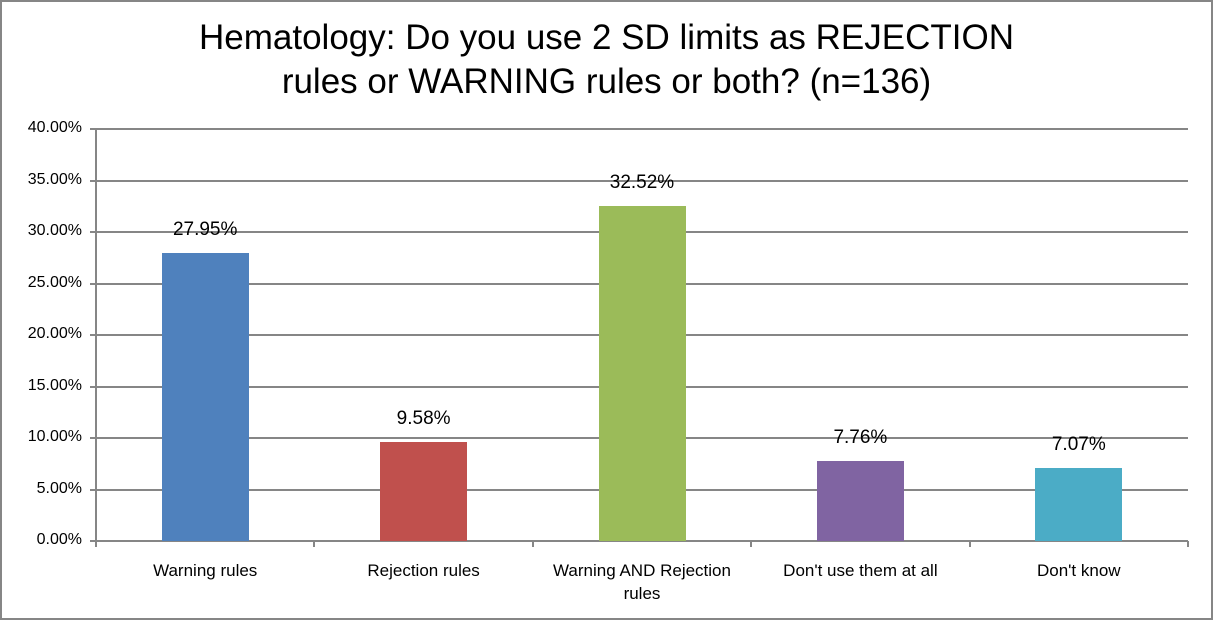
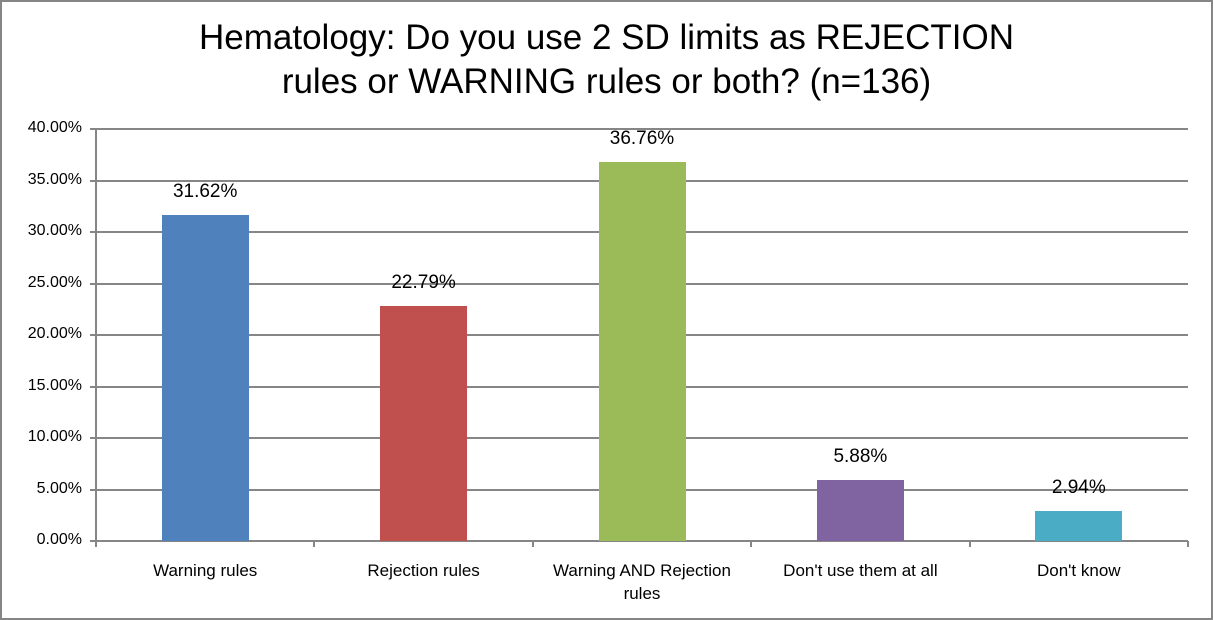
Warning rules: 27.95% -> 31.62%
Rejection rules: 9.58% -> 22.79%
Warning AND Rejection rules: 32.52% -> 36.76%
Don't use them at all: 7.76% -> 5.88%
Don't know: 7.07% -> 2.94%
